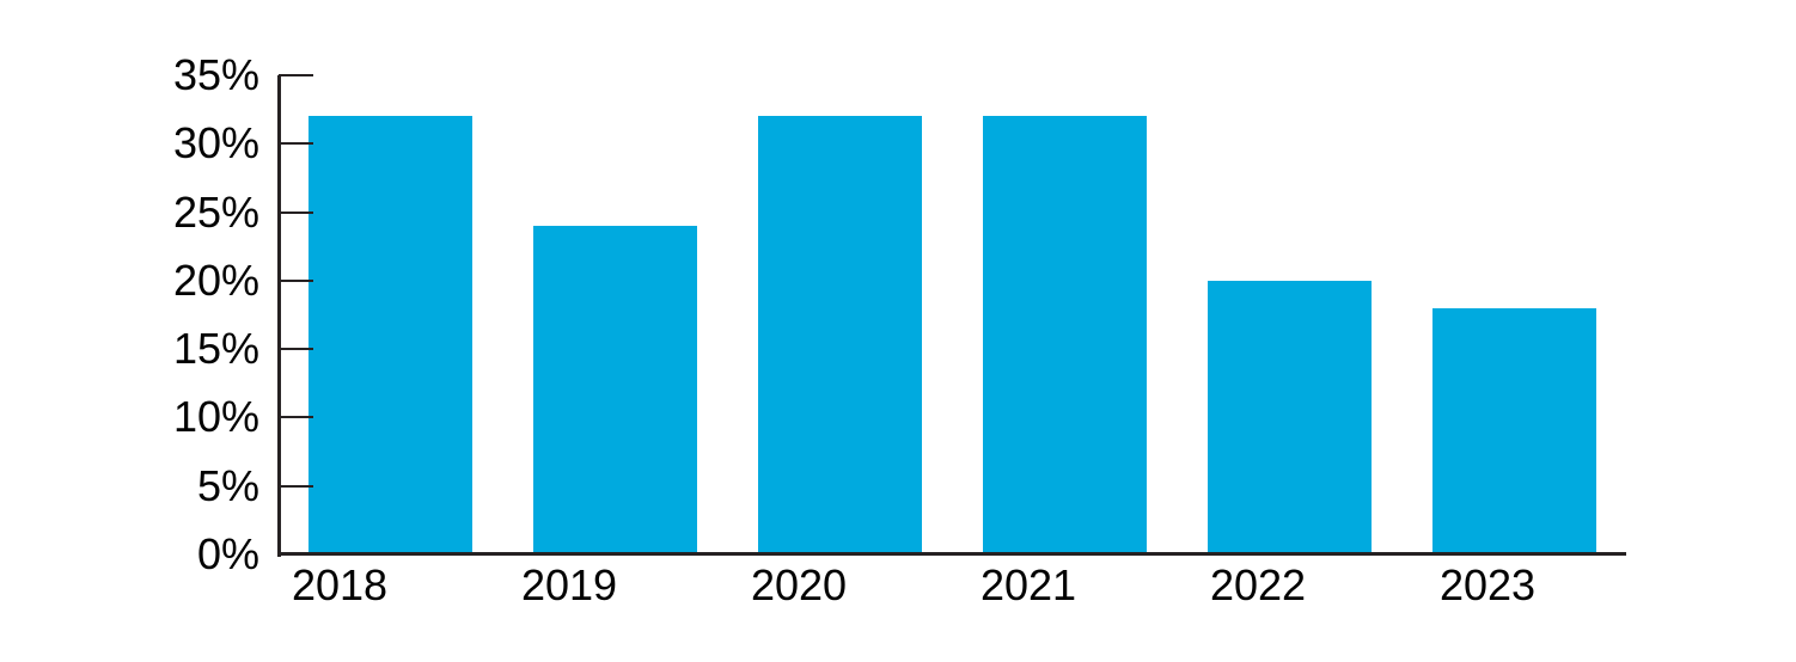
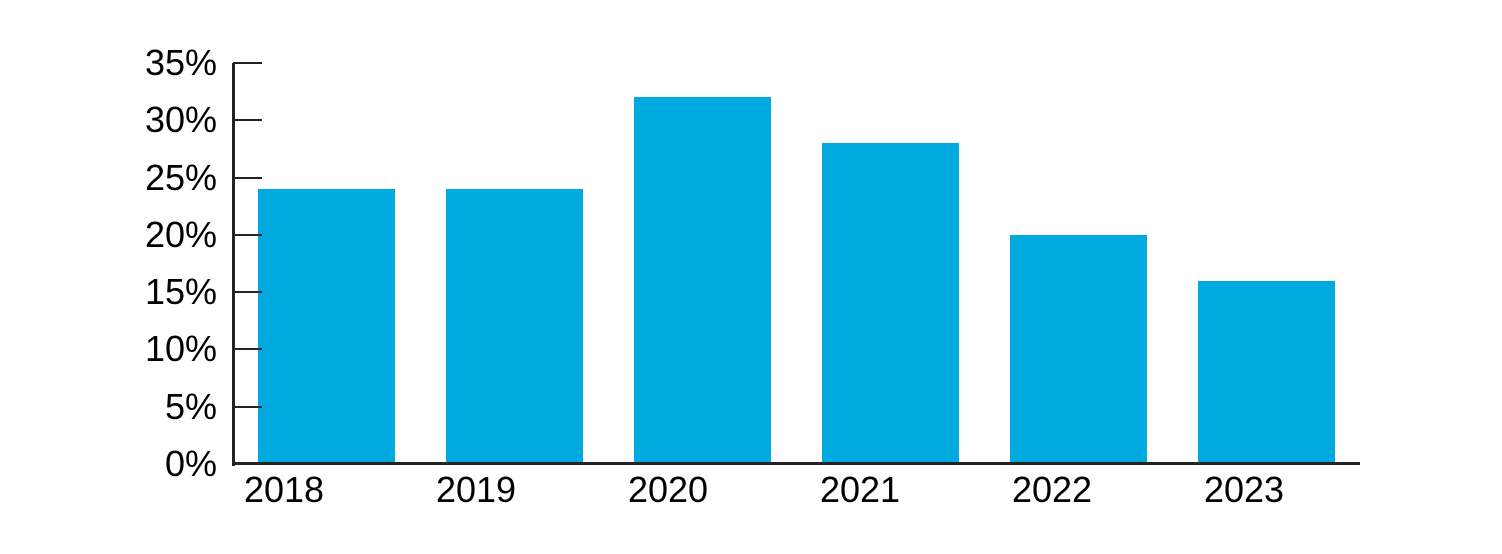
2018: 32% -> 24%
2021: 32% -> 28%
2023: 18% -> 16%
